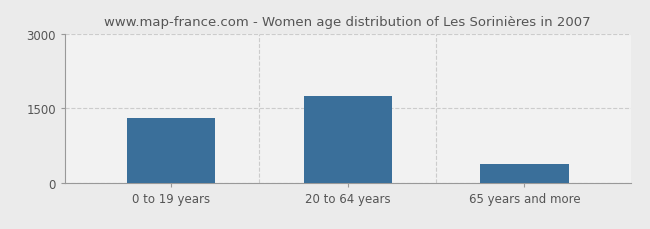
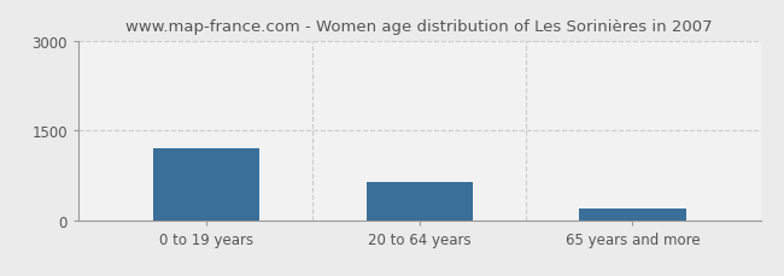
0 to 19 years: 1310 -> 1200
20 to 64 years: 1750 -> 650
65 years and more: 390 -> 200
